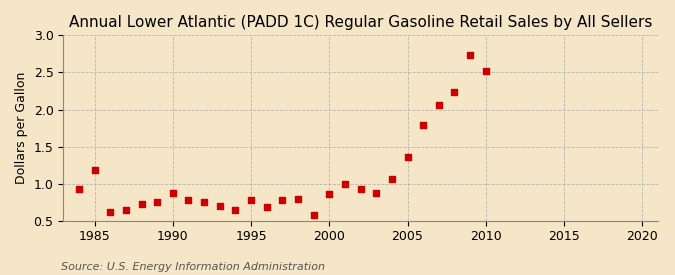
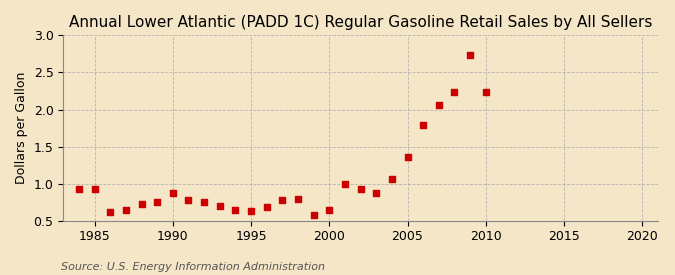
1985: 1.18 -> 0.93
1995: 0.78 -> 0.63
2000: 0.86 -> 0.65
2010: 2.52 -> 2.24
